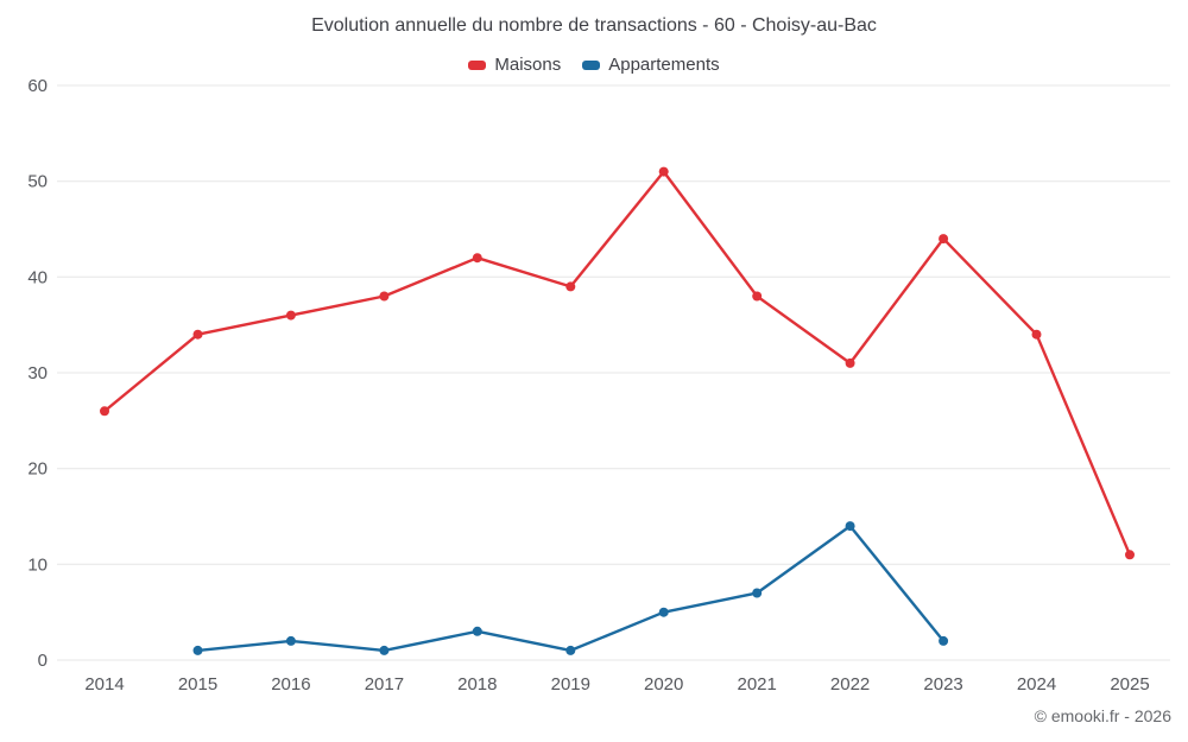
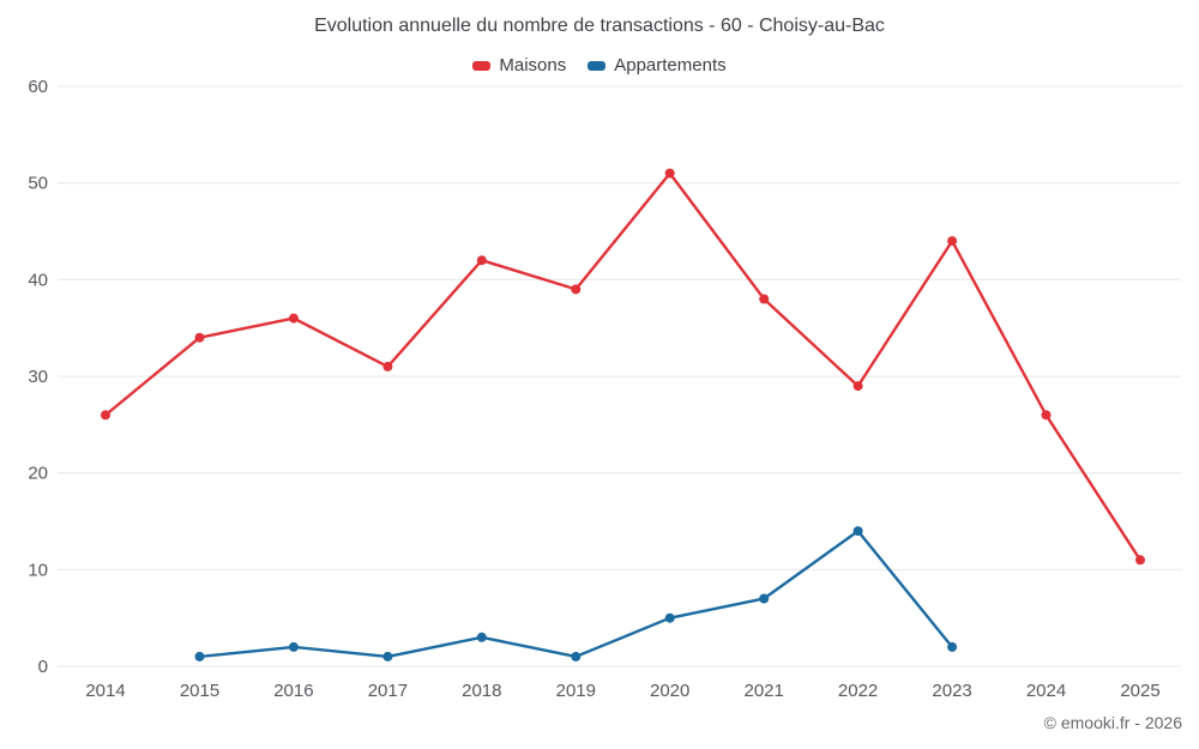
Maisons/2017: 38 -> 31
Maisons/2022: 31 -> 29
Maisons/2024: 34 -> 26
